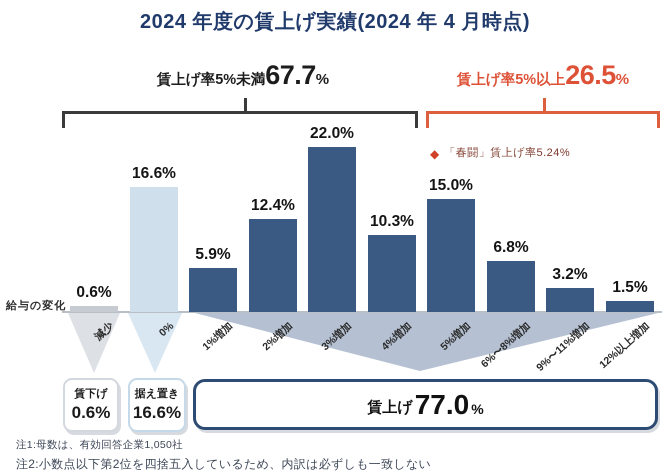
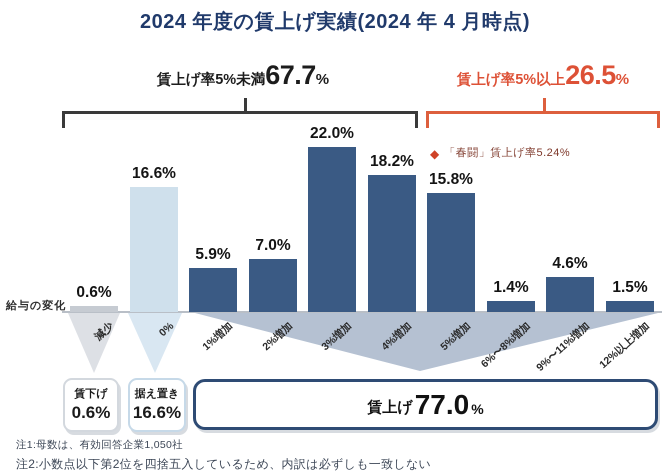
2%増加: 12.4% -> 7.0%
4%増加: 10.3% -> 18.2%
5%増加: 15.0% -> 15.8%
6%〜8%増加: 6.8% -> 1.4%
9%〜11%増加: 3.2% -> 4.6%
